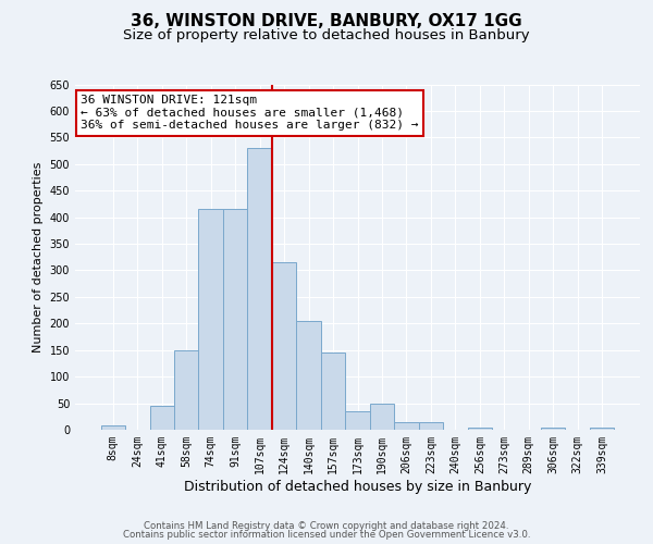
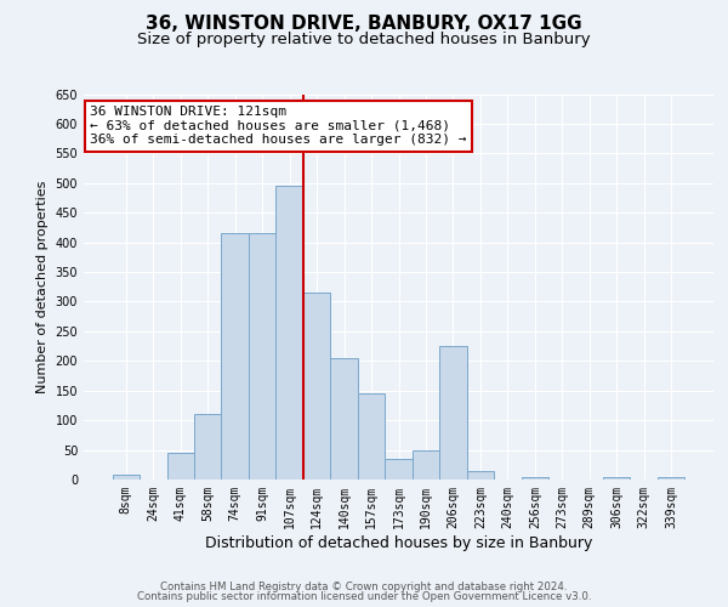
58sqm: 150 -> 110
107sqm: 530 -> 495
206sqm: 15 -> 225
